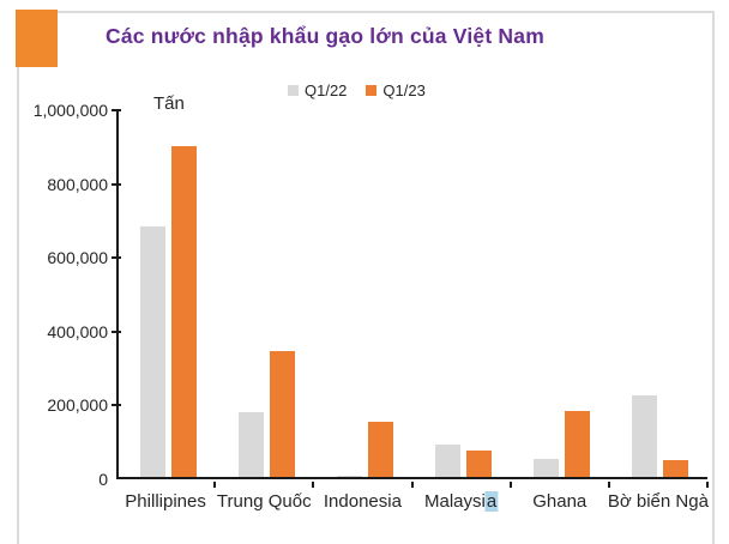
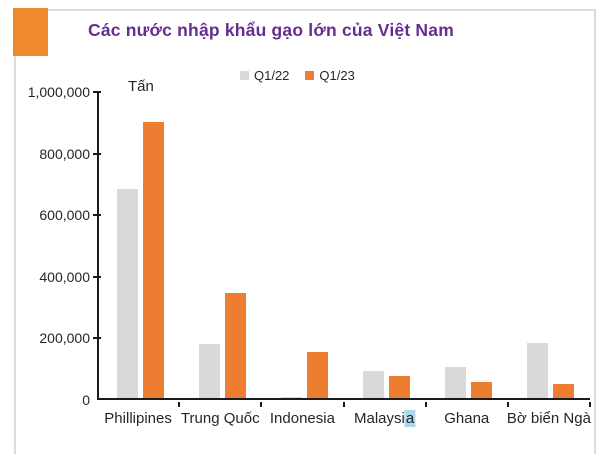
Q1/22/Ghana: 50000 -> 100000
Q1/23/Ghana: 180000 -> 50000
Q1/22/Bờ biển Ngà: 220000 -> 180000
